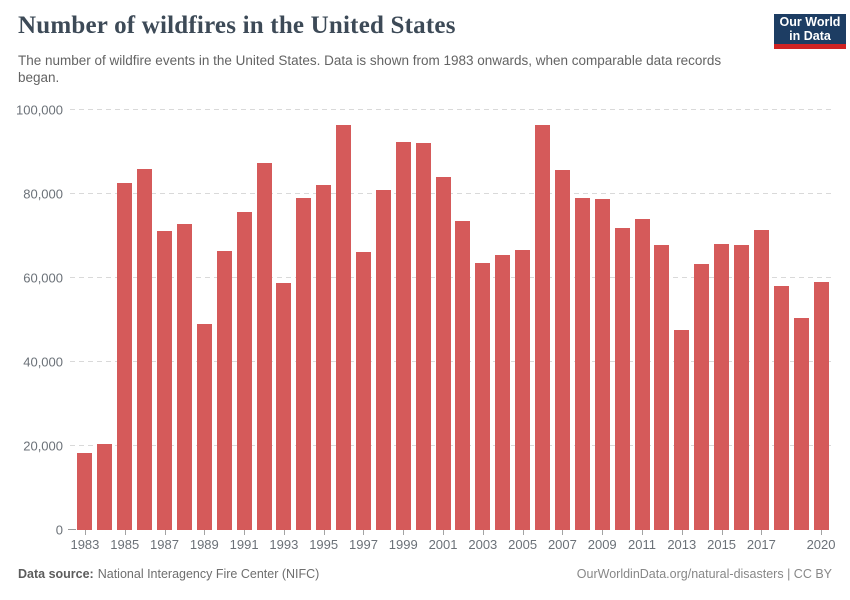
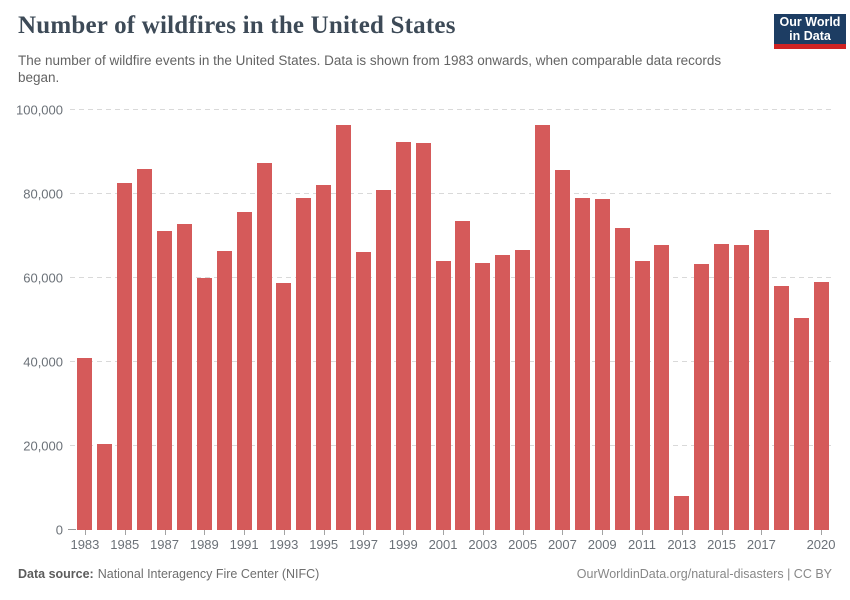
1983: 18000 -> 41000
1989: 49000 -> 60000
2001: 84000 -> 64000
2011: 74000 -> 64000
2013: 48000 -> 8000
